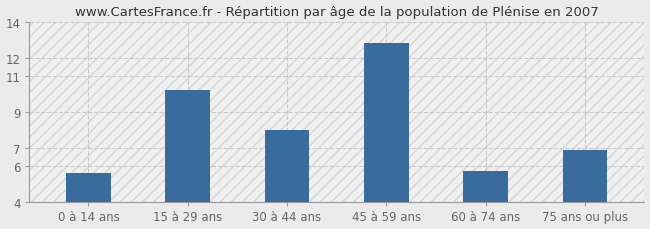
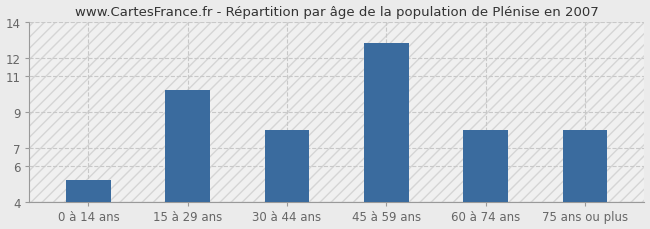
0 à 14 ans: 5.6 -> 5.2
60 à 74 ans: 5.7 -> 8.0
75 ans ou plus: 6.9 -> 8.0
